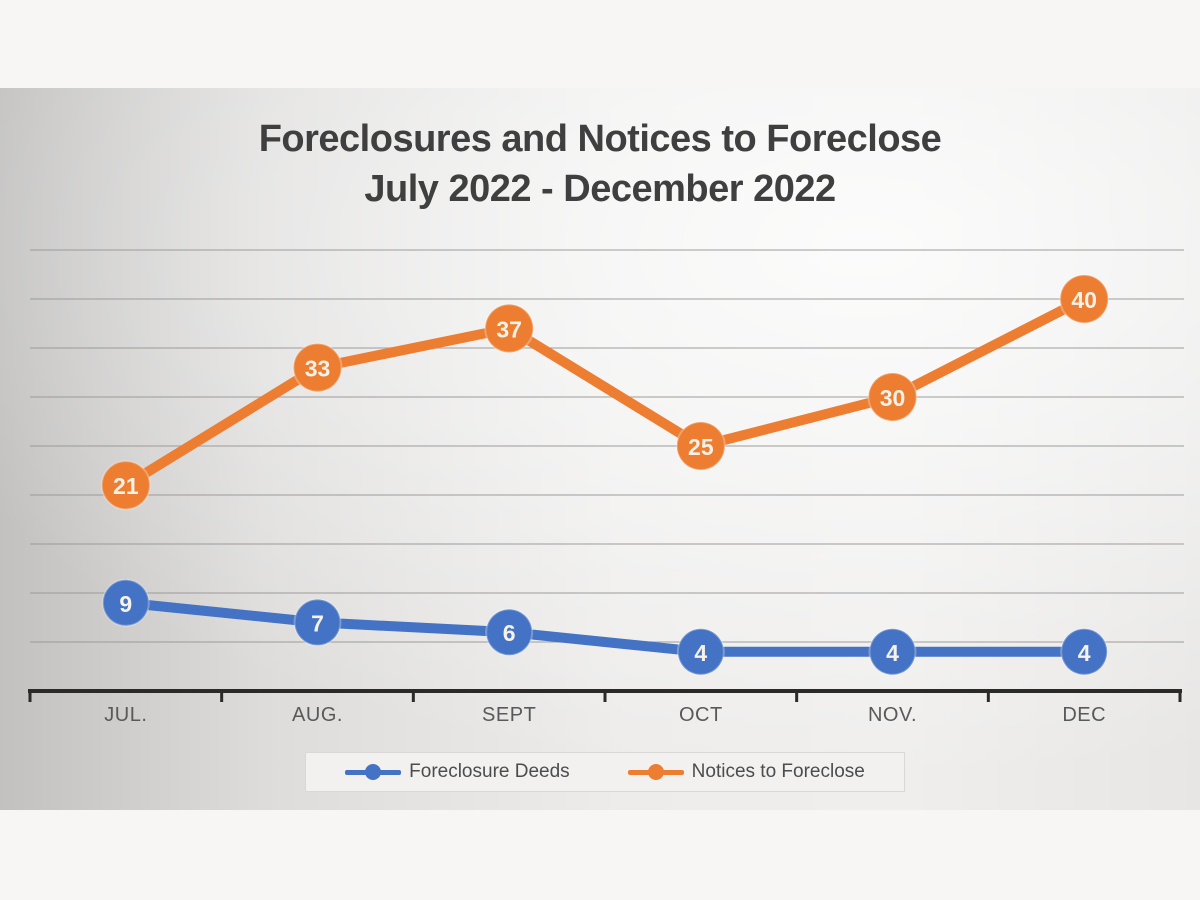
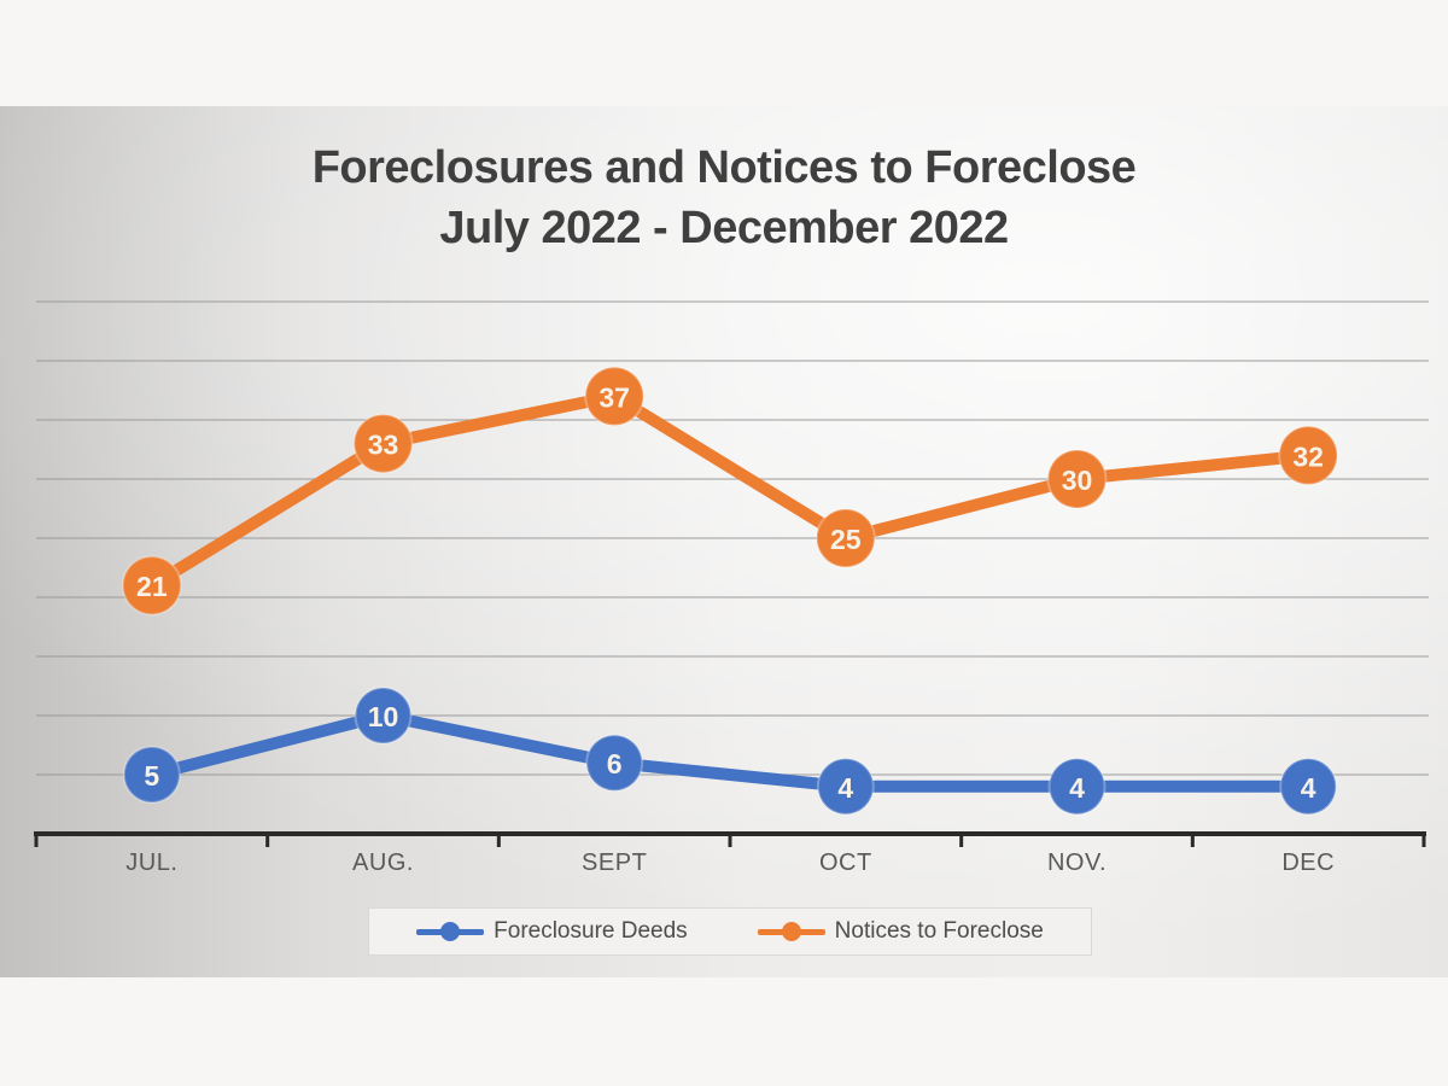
Foreclosure Deeds/JUL.: 9 -> 5
Foreclosure Deeds/AUG.: 7 -> 10
Notices to Foreclose/DEC: 40 -> 32
